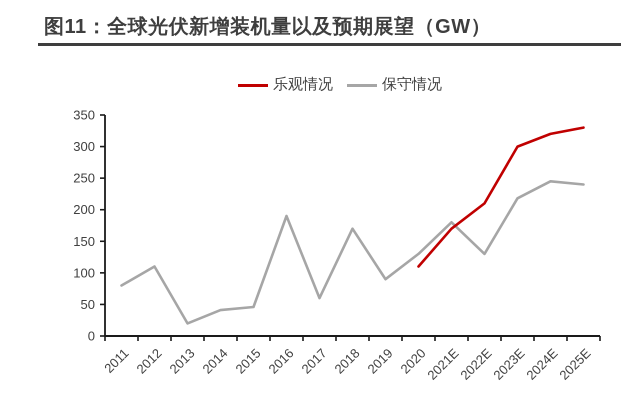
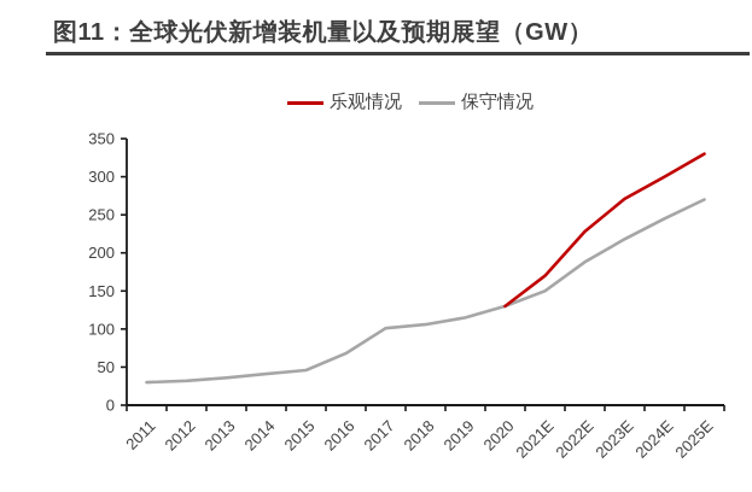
保守情况/2011: 80 -> 30
保守情况/2012: 110 -> 30
保守情况/2013: 20 -> 40
保守情况/2016: 190 -> 70
保守情况/2017: 60 -> 100
保守情况/2018: 170 -> 110
保守情况/2019: 90 -> 120
乐观情况/2020: 110 -> 130
保守情况/2021E: 180 -> 150
乐观情况/2022E: 210 -> 230
保守情况/2022E: 130 -> 190
乐观情况/2023E: 300 -> 270
乐观情况/2024E: 320 -> 300
保守情况/2025E: 240 -> 270
